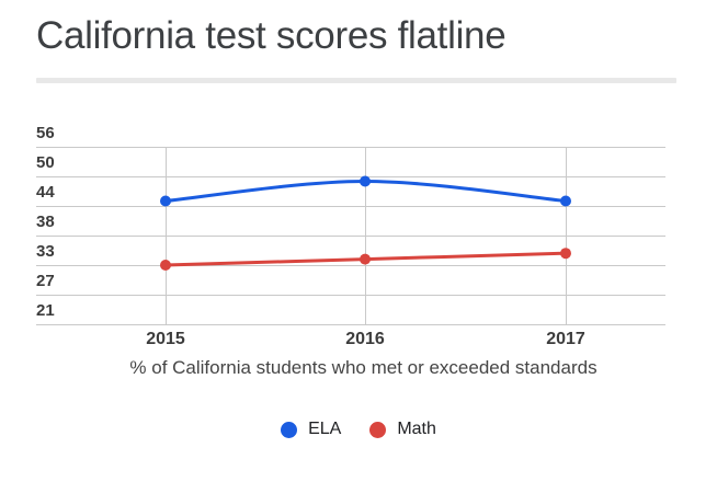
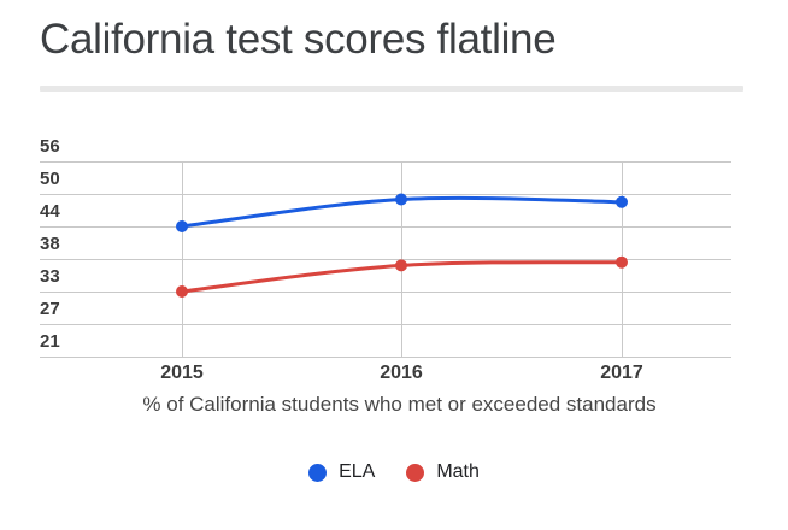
ELA/2015: 45 -> 44
Math/2016: 34 -> 37
ELA/2017: 45 -> 48
Math/2017: 35 -> 38
